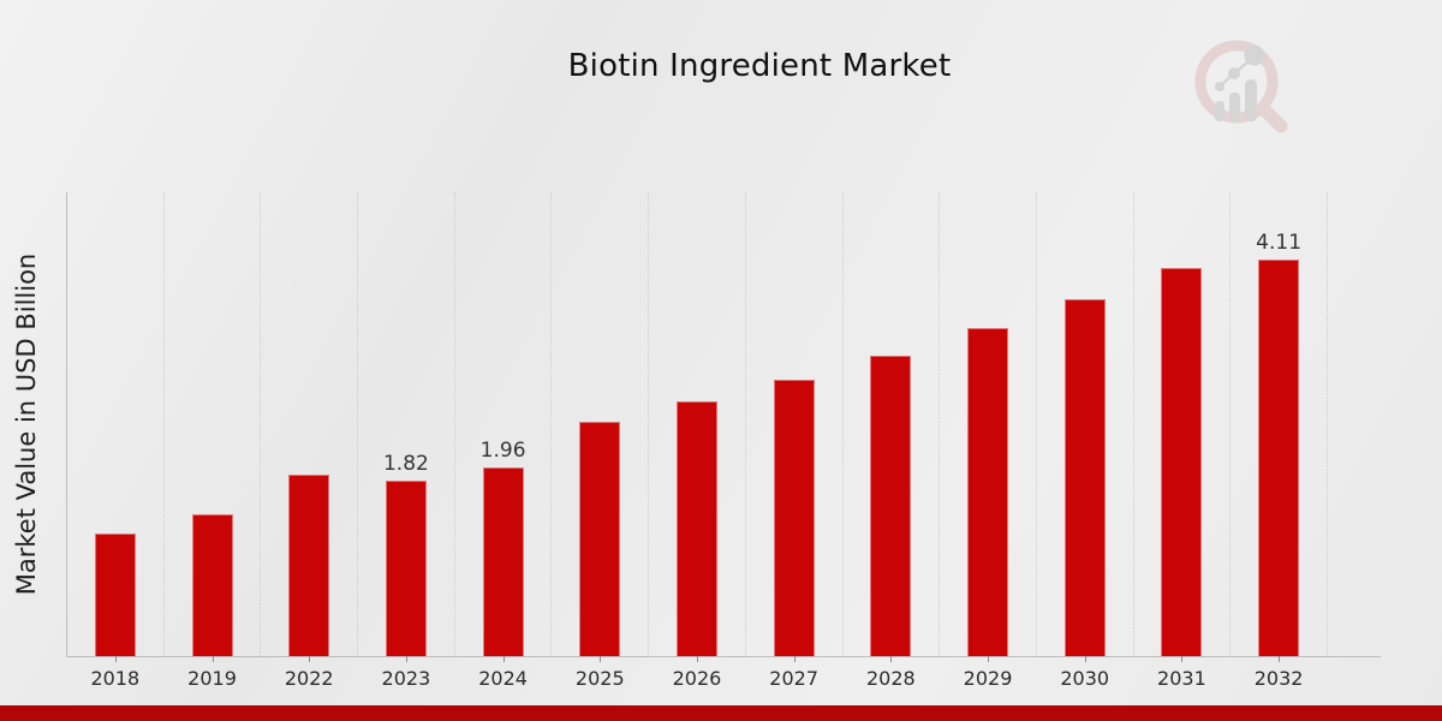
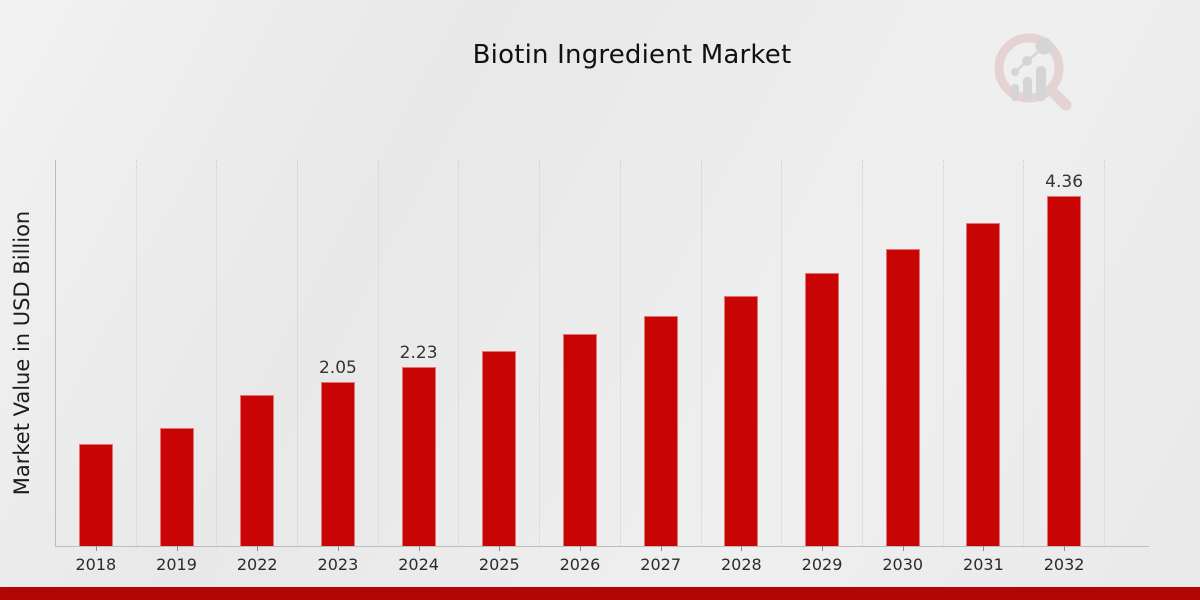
2023: 1.82 -> 2.05
2024: 1.96 -> 2.23
2032: 4.11 -> 4.36
